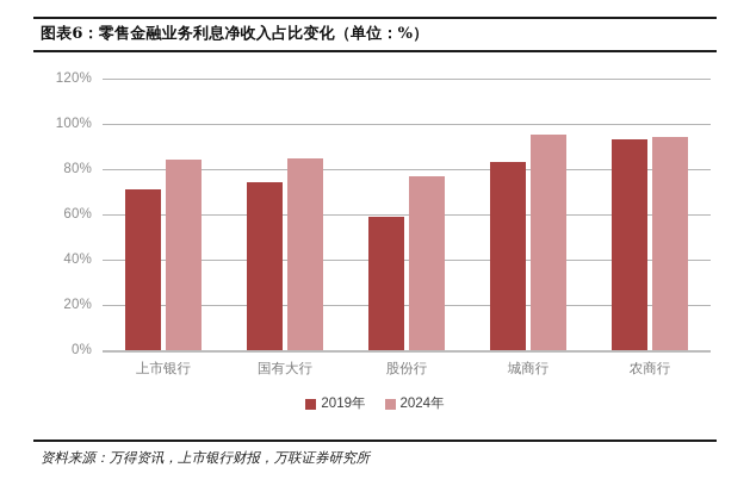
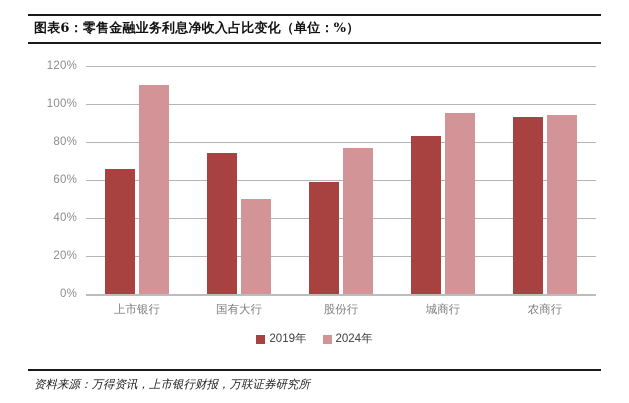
2019年/上市银行: 71% -> 66%
2024年/上市银行: 84% -> 110%
2024年/国有大行: 85% -> 50%
